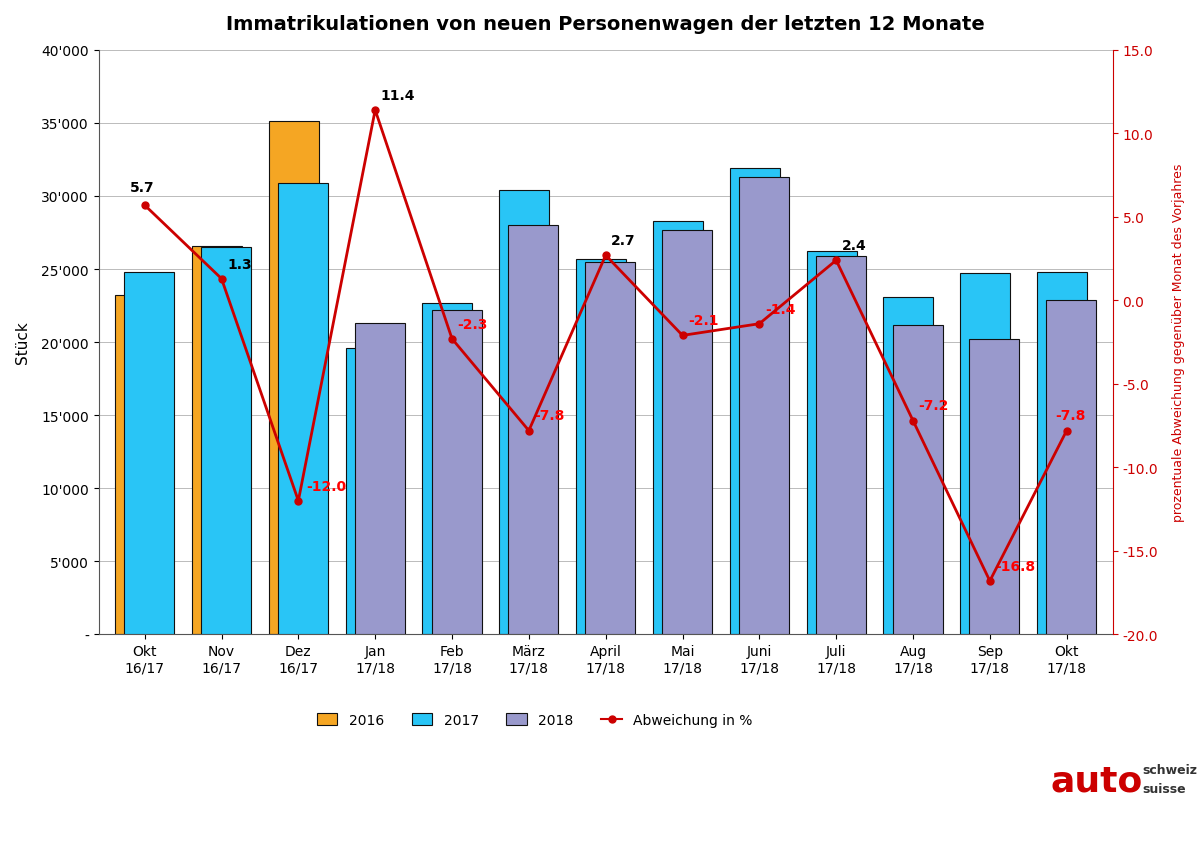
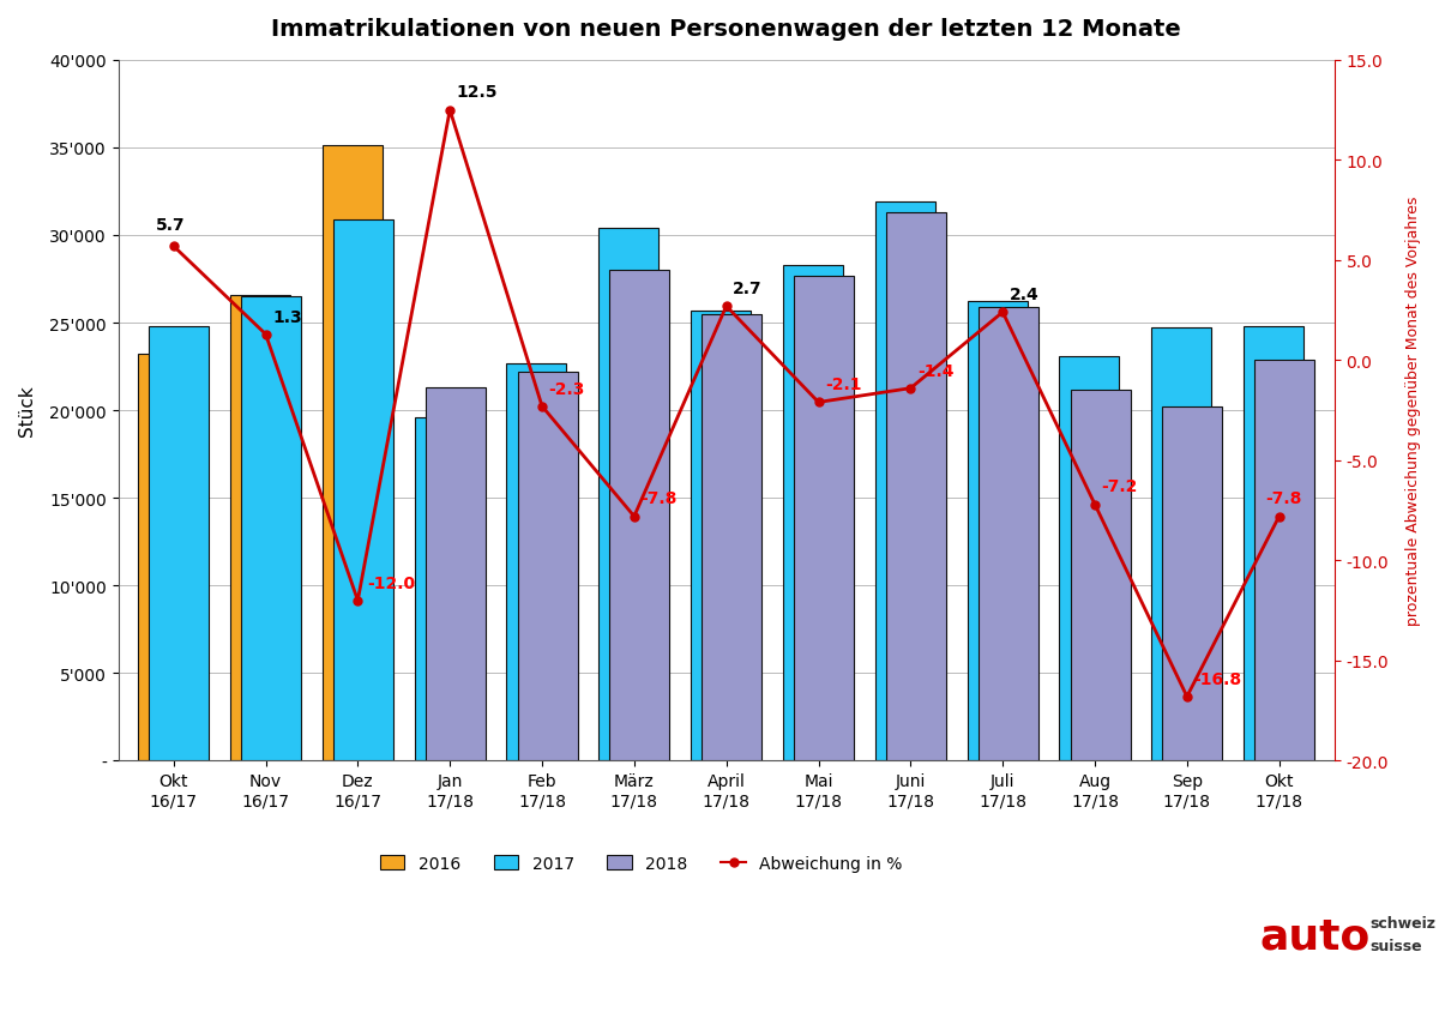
Abweichung in %/Jan 17/18: 11.4 -> 12.5
